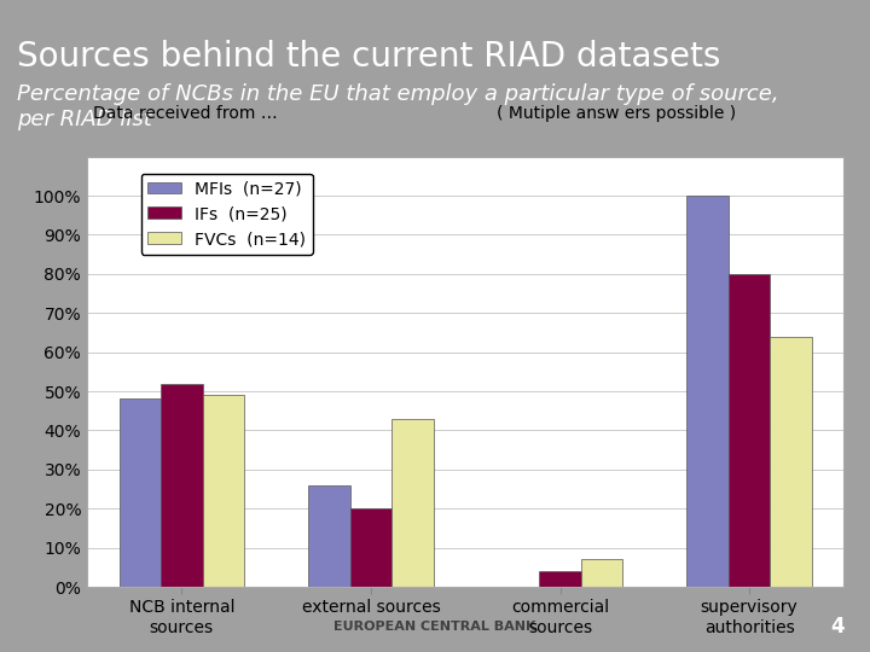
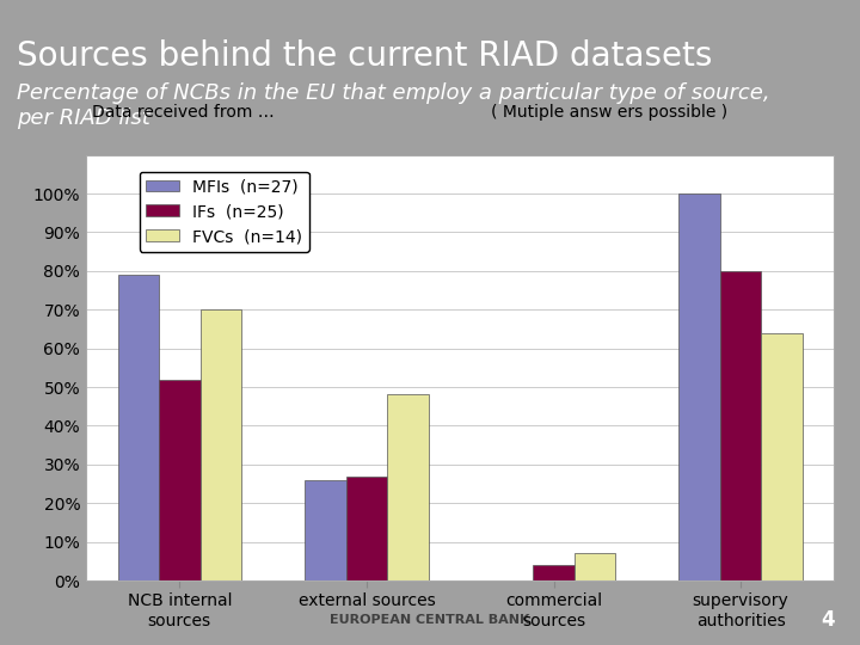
MFIs (n=27)/NCB internal sources: 48% -> 79%
FVCs (n=14)/NCB internal sources: 49% -> 70%
IFs (n=25)/external sources: 20% -> 27%
FVCs (n=14)/external sources: 43% -> 48%
